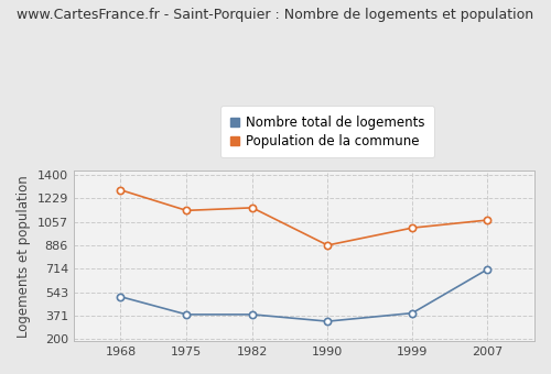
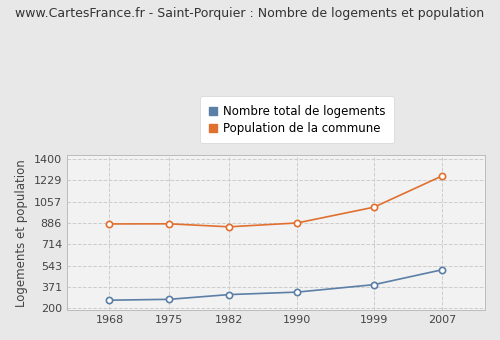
Nombre total de logements/1968: 510 -> 260
Population de la commune/1968: 1290 -> 880
Nombre total de logements/1975: 380 -> 270
Population de la commune/1975: 1140 -> 880
Nombre total de logements/1982: 380 -> 310
Population de la commune/1982: 1160 -> 860
Nombre total de logements/2007: 710 -> 510
Population de la commune/2007: 1070 -> 1260
